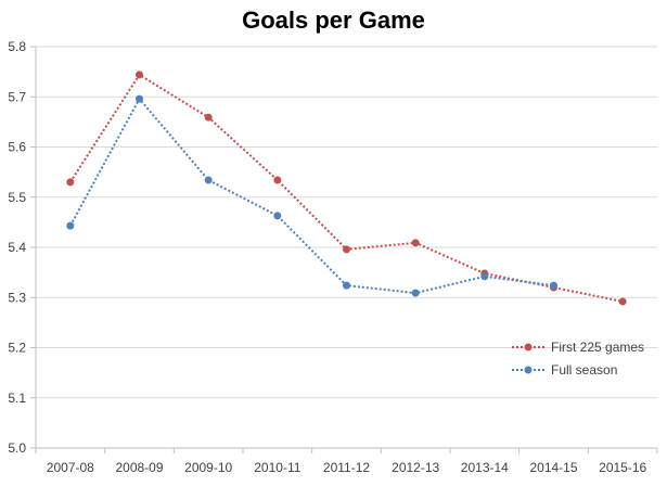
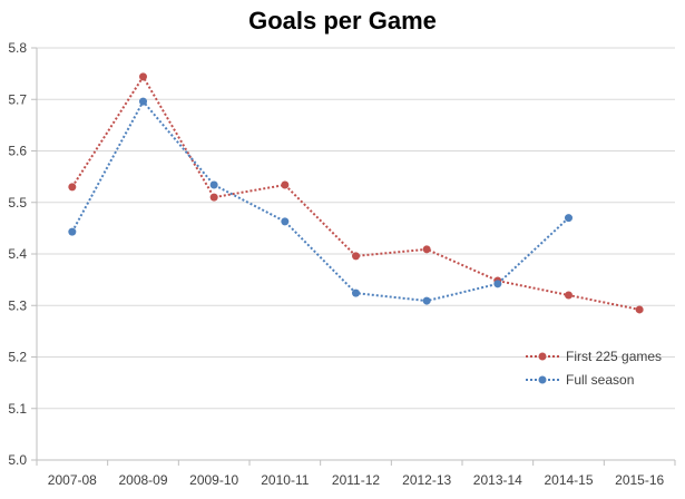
First 225 games/2009-10: 5.66 -> 5.51
Full season/2014-15: 5.32 -> 5.47
